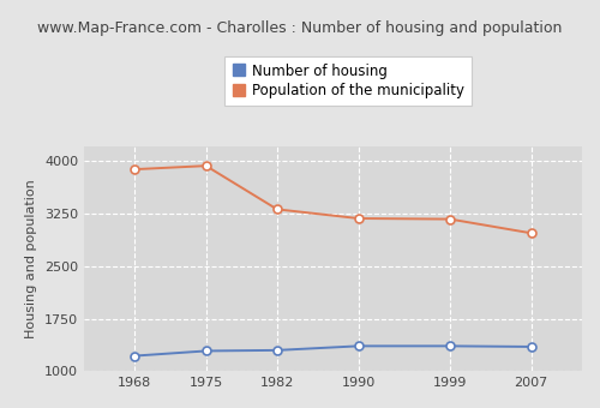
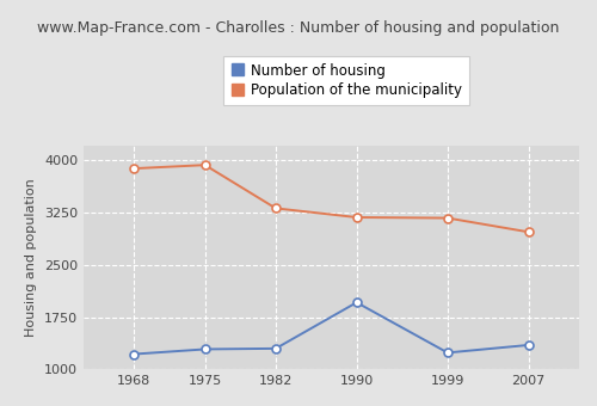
Number of housing/1990: 1360 -> 1960
Number of housing/1999: 1360 -> 1240
